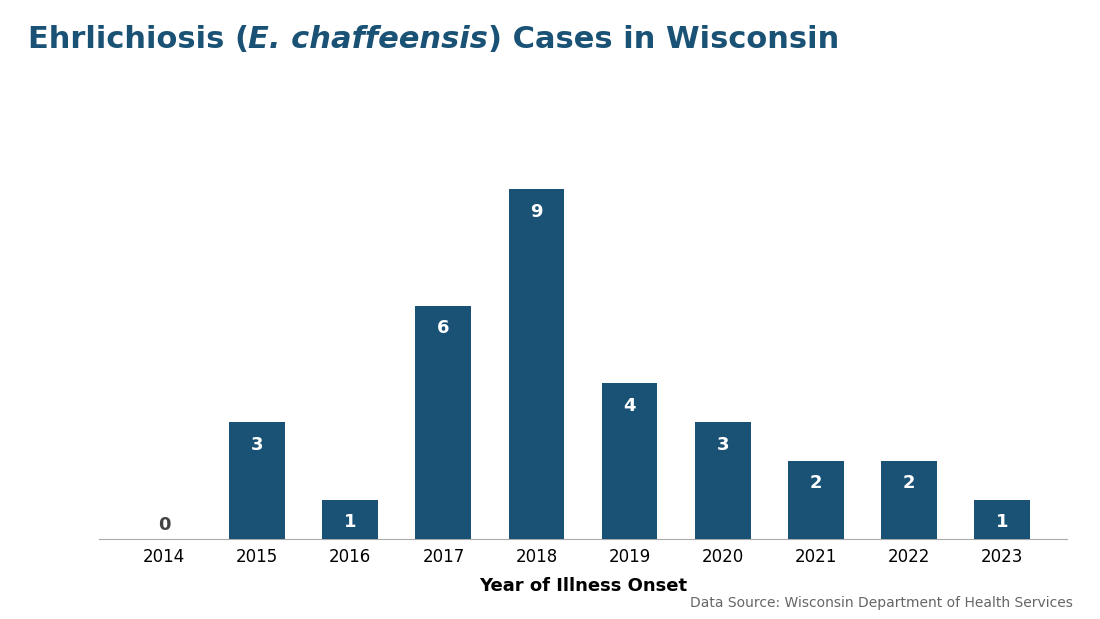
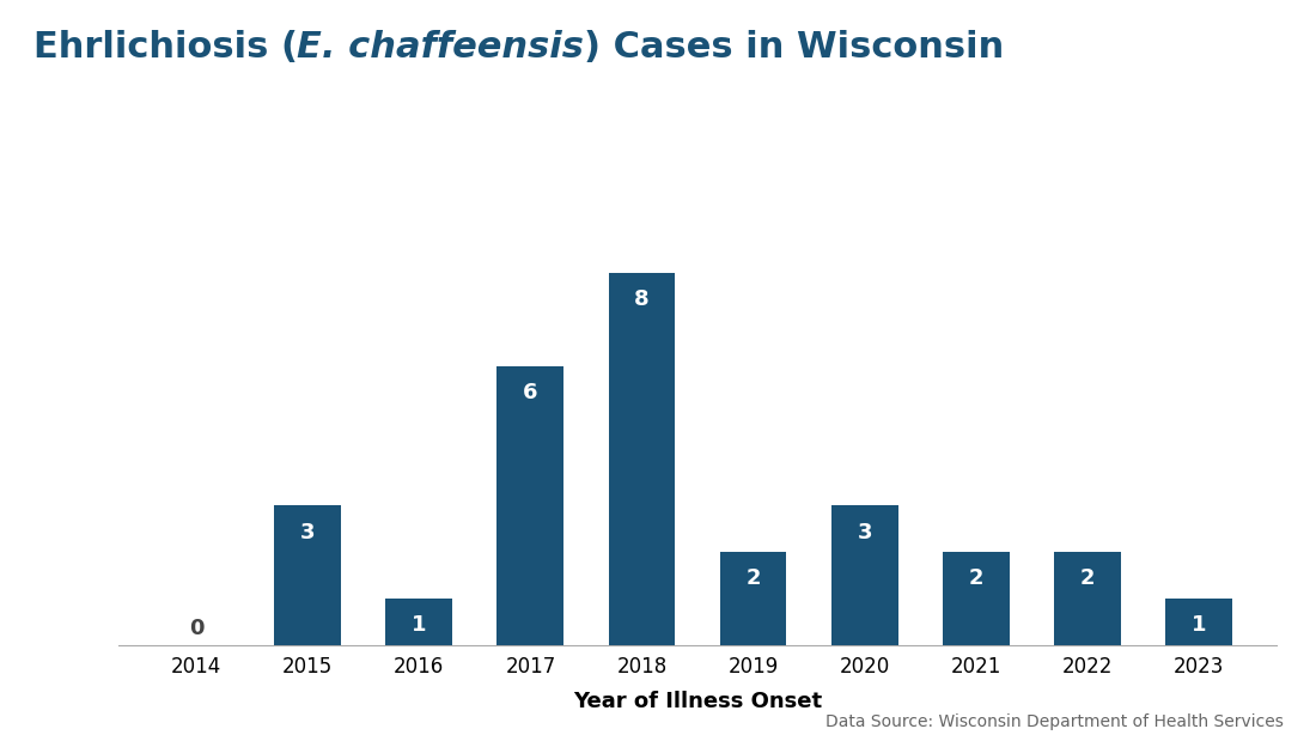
2018: 9 -> 8
2019: 4 -> 2
